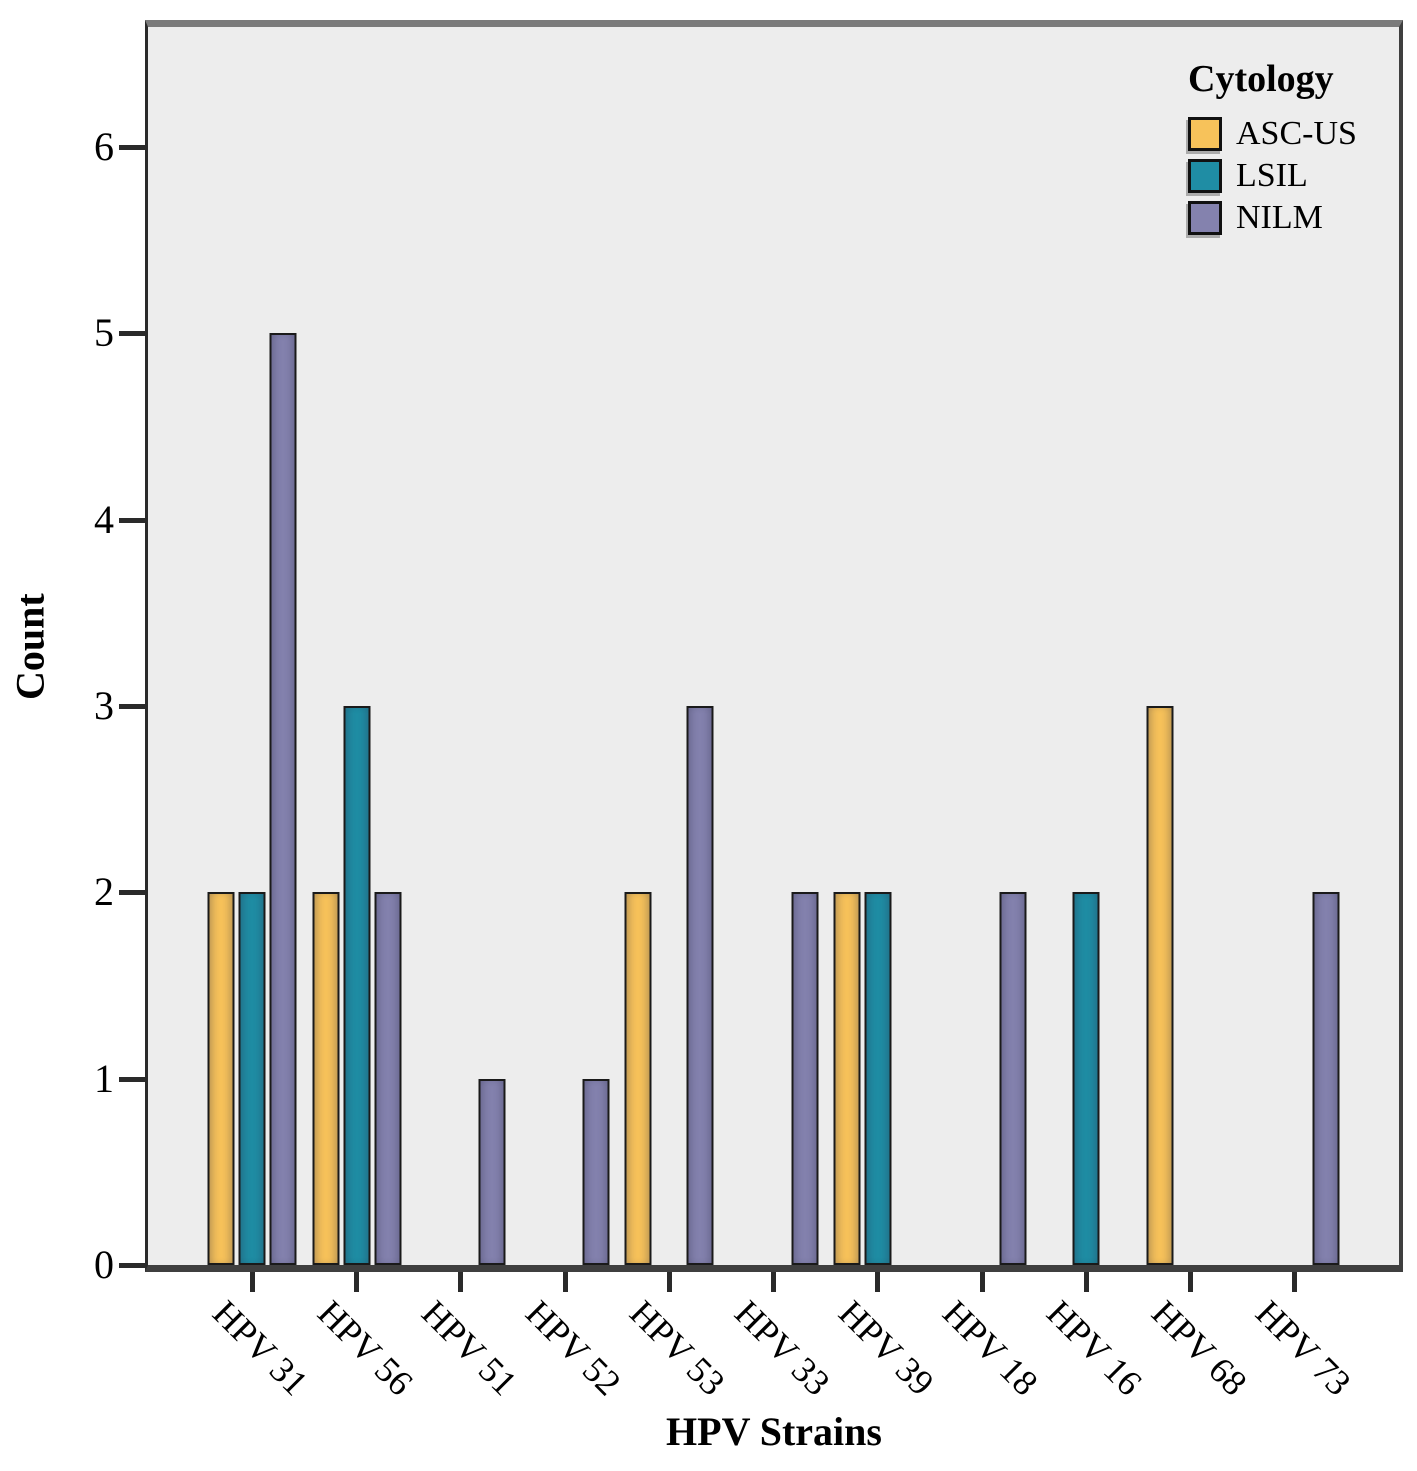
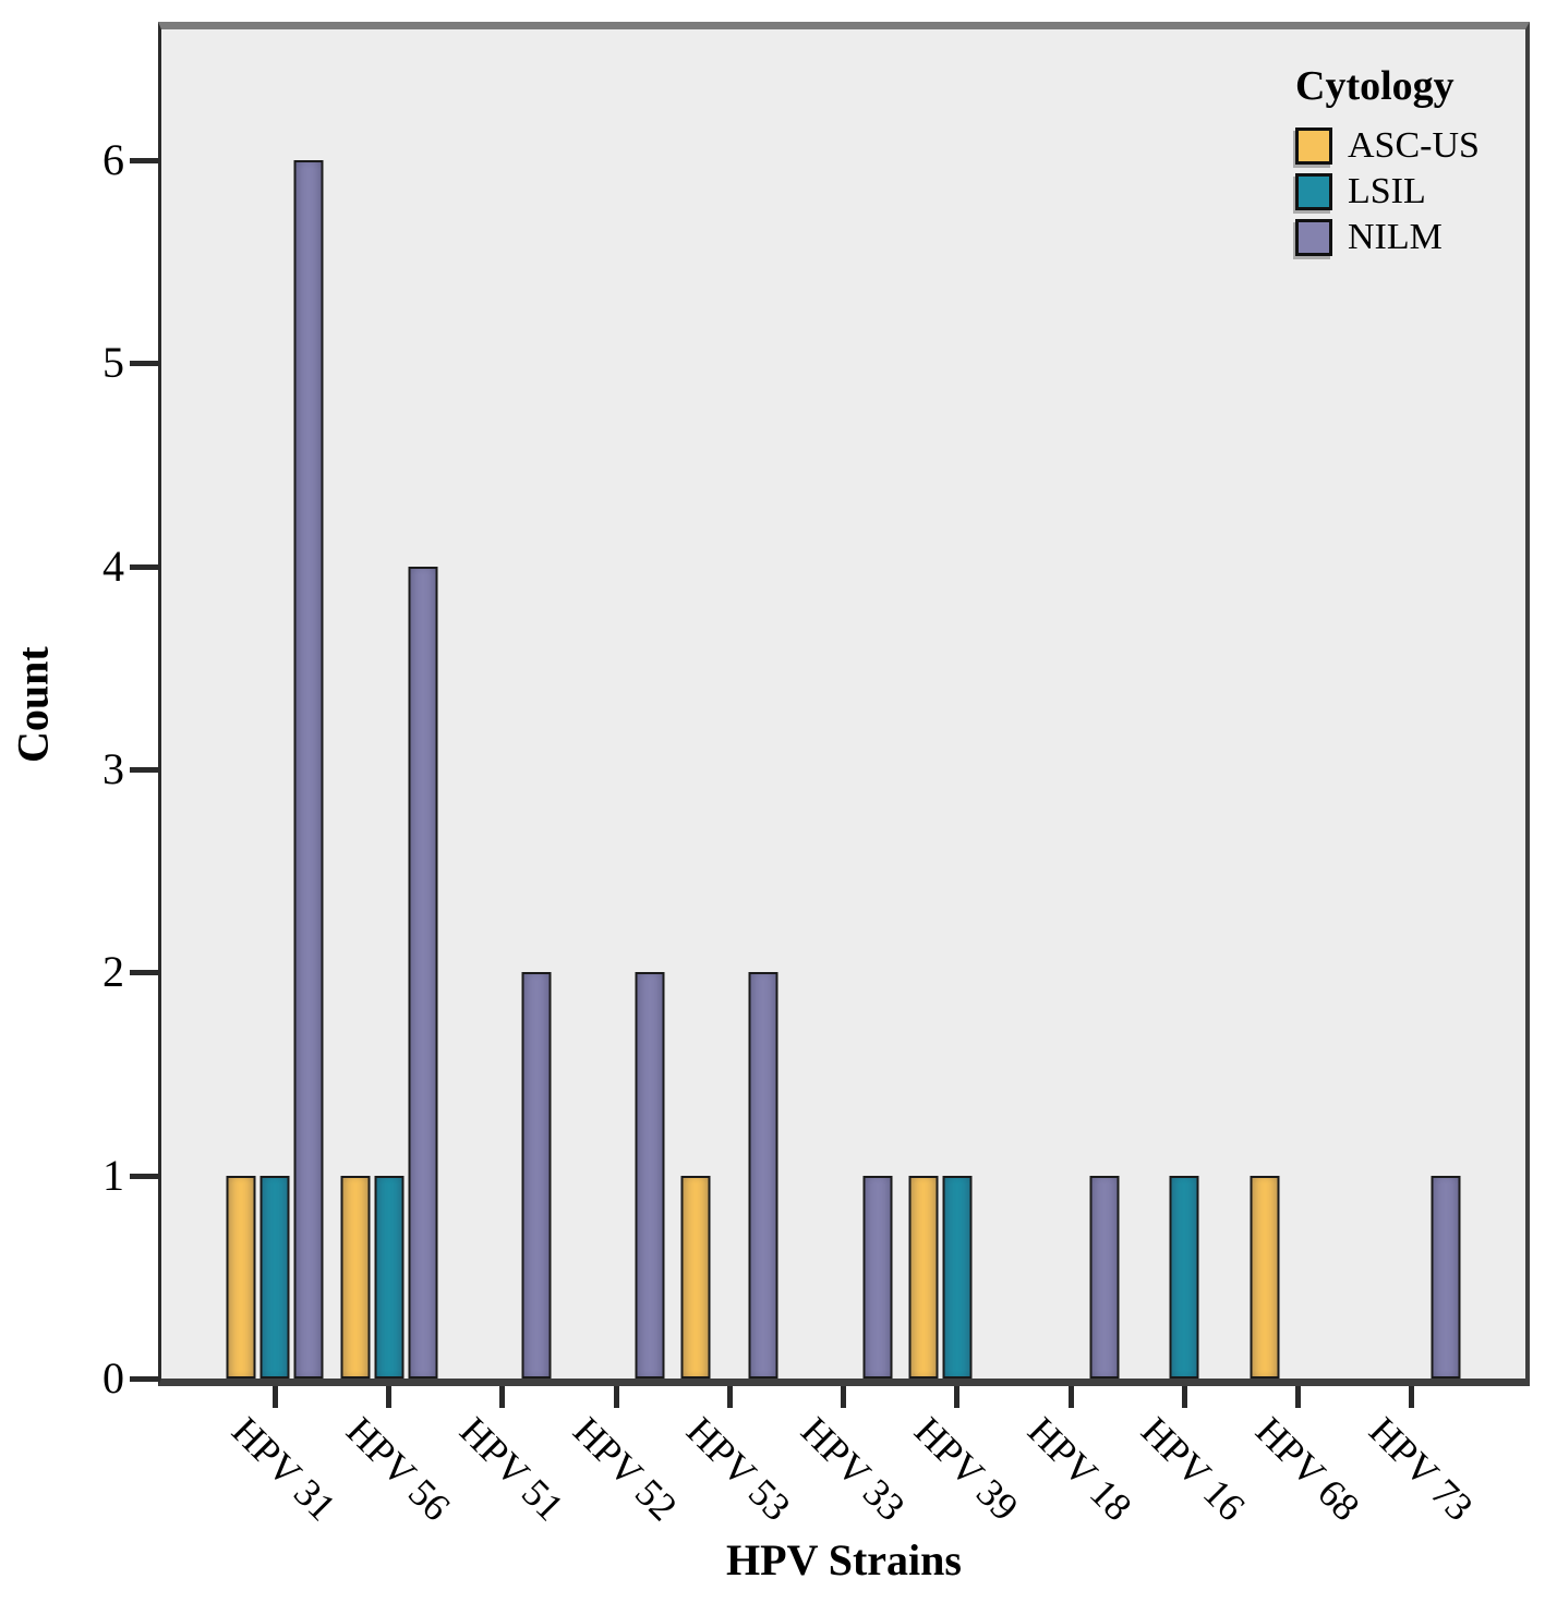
ASC-US/HPV 31: 2 -> 1
LSIL/HPV 31: 2 -> 1
NILM/HPV 31: 5 -> 6
ASC-US/HPV 56: 2 -> 1
LSIL/HPV 56: 3 -> 1
NILM/HPV 56: 2 -> 4
NILM/HPV 51: 1 -> 2
NILM/HPV 52: 1 -> 2
ASC-US/HPV 53: 2 -> 1
NILM/HPV 53: 3 -> 2
NILM/HPV 33: 2 -> 1
ASC-US/HPV 39: 2 -> 1
LSIL/HPV 39: 2 -> 1
NILM/HPV 18: 2 -> 1
LSIL/HPV 16: 2 -> 1
ASC-US/HPV 68: 3 -> 1
NILM/HPV 73: 2 -> 1
